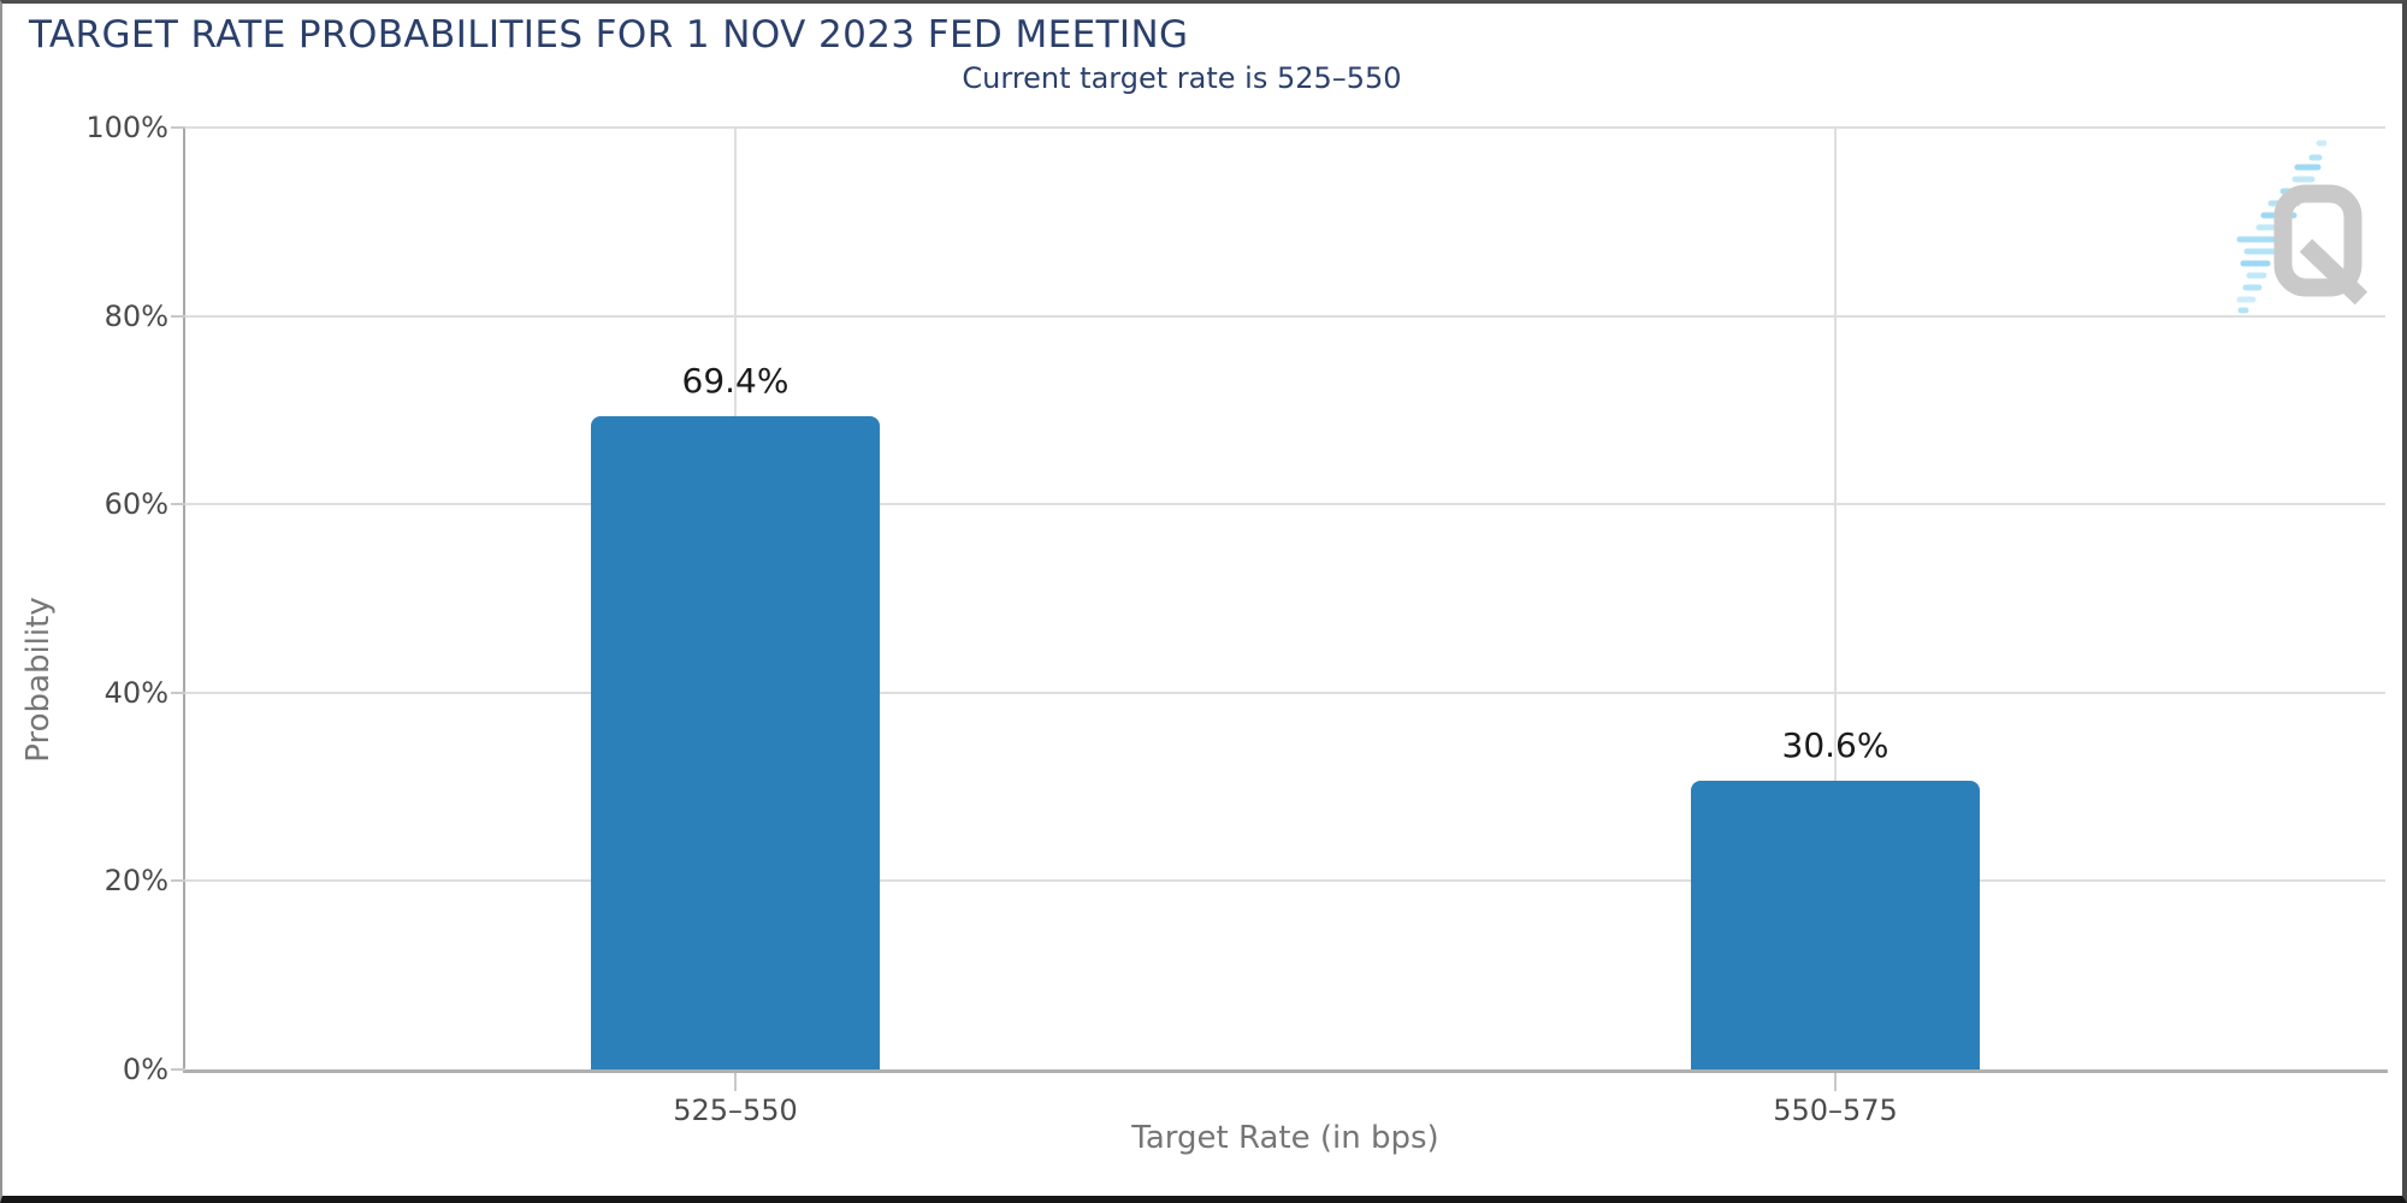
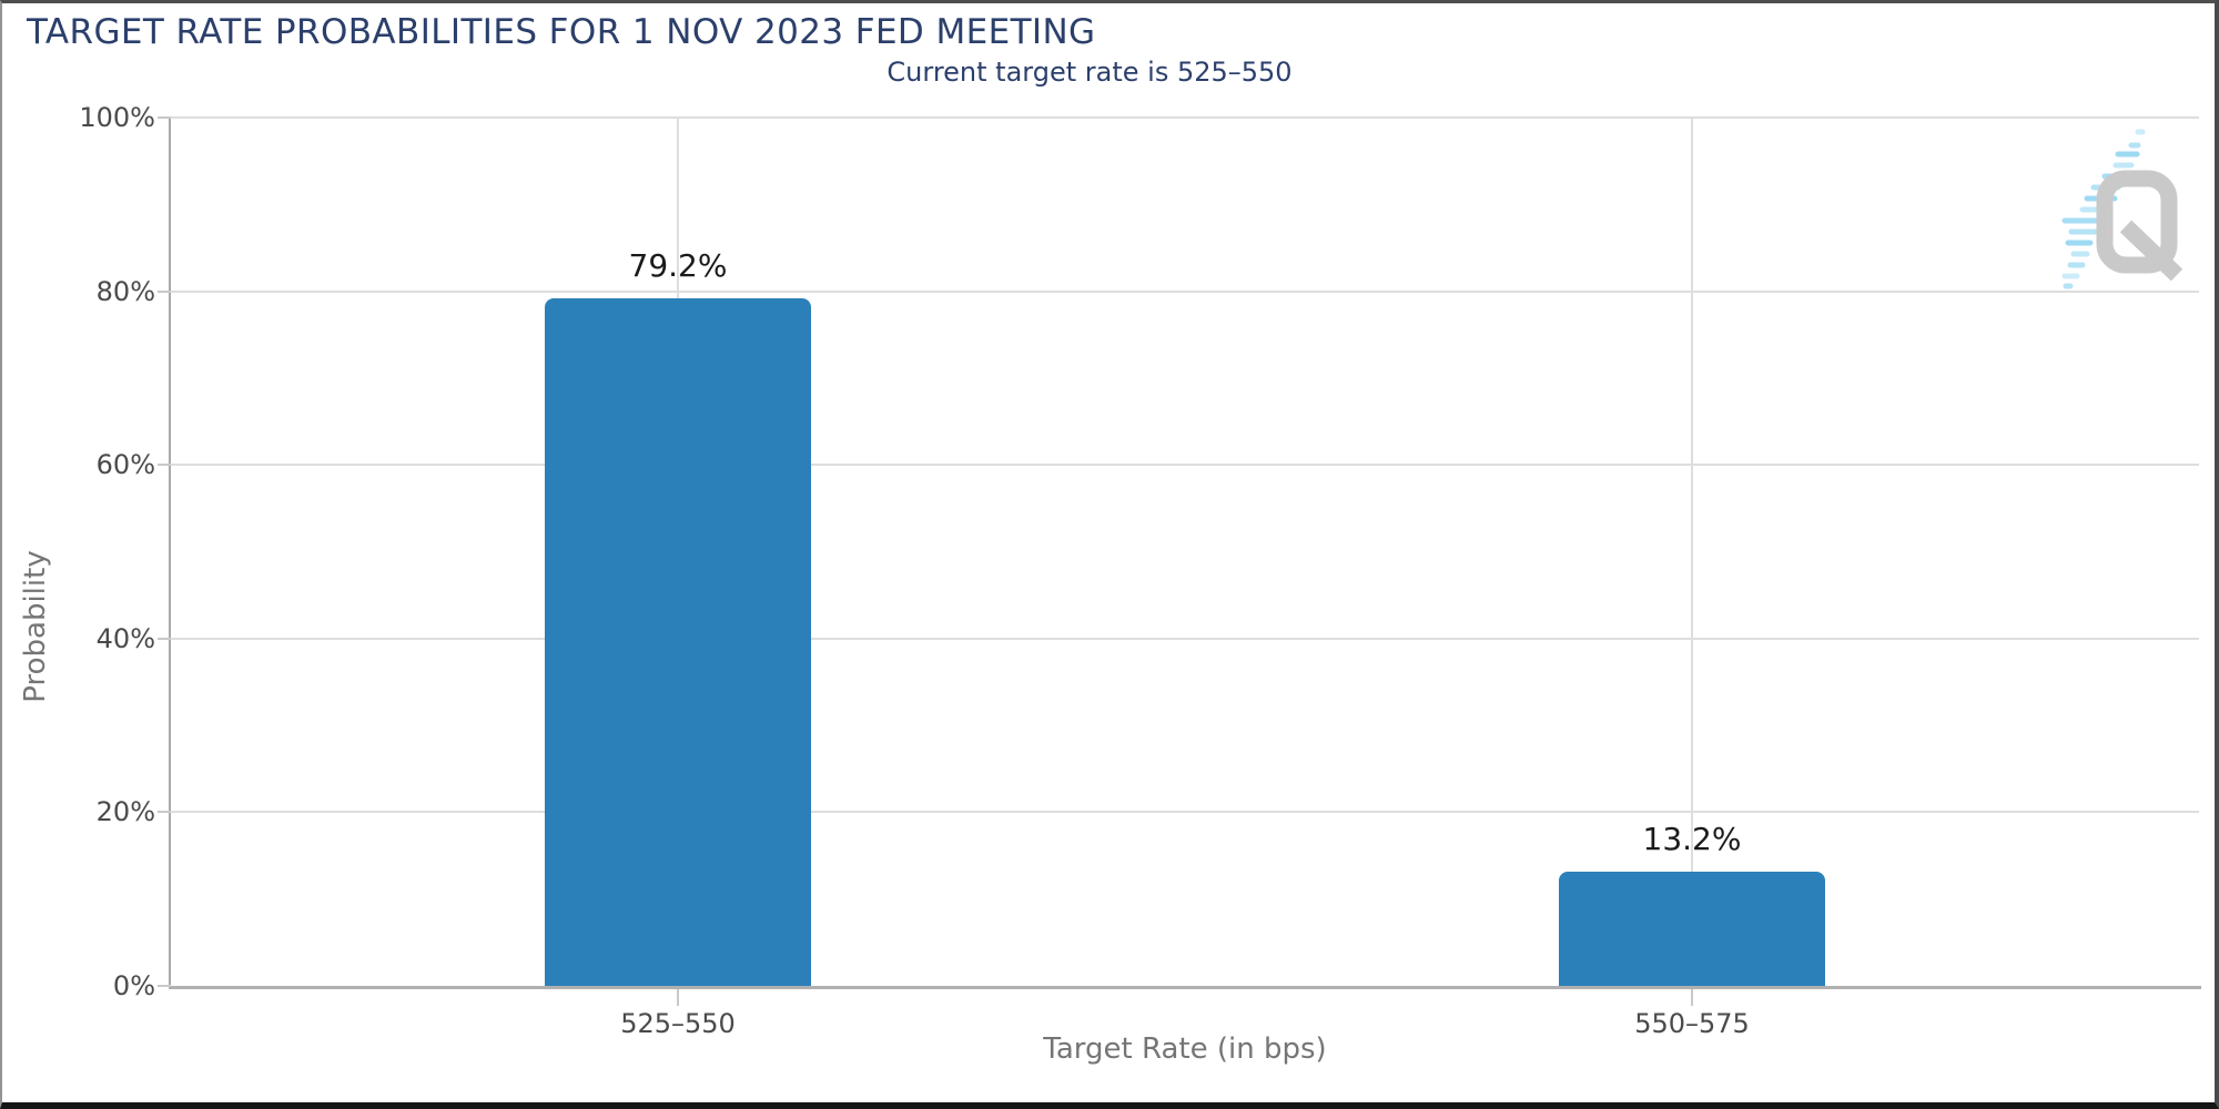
525–550: 69.4% -> 79.2%
550–575: 30.6% -> 13.2%
